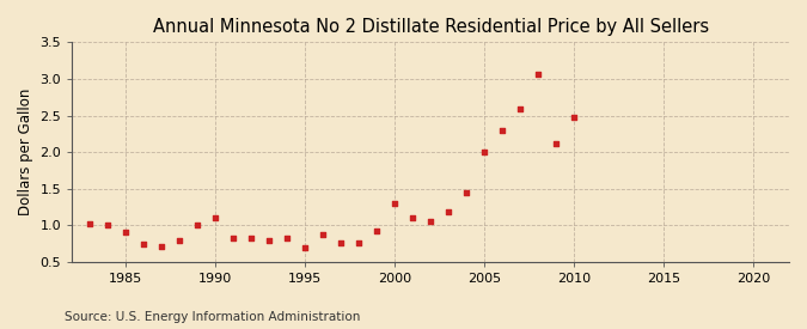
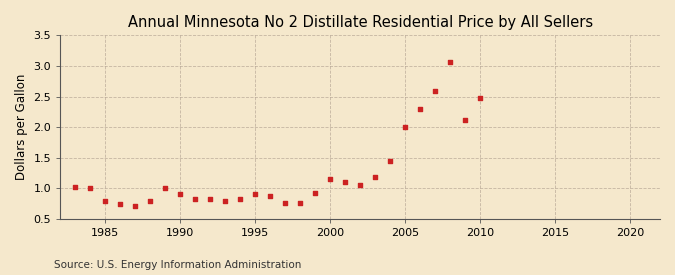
1985: 0.90 -> 0.79
1990: 1.10 -> 0.91
1995: 0.70 -> 0.90
2000: 1.30 -> 1.15
